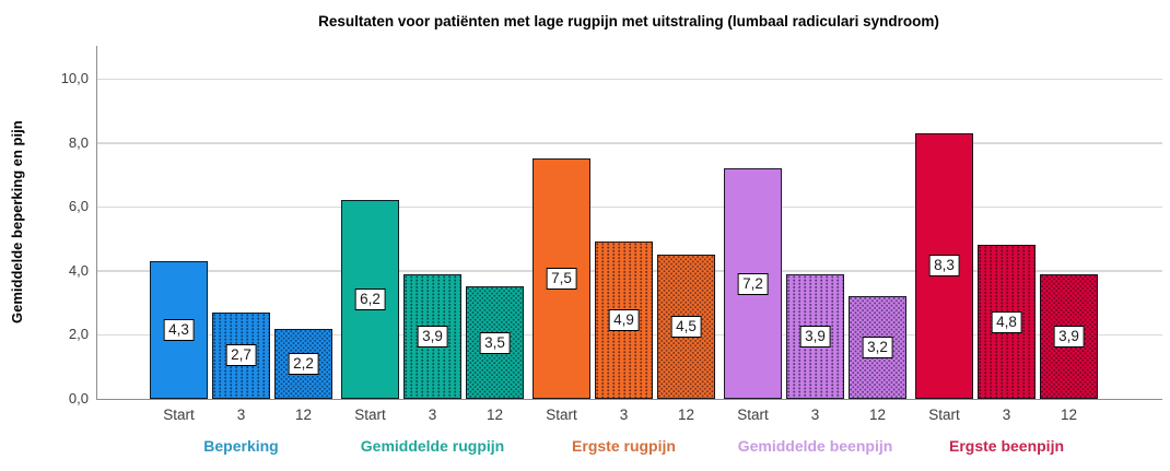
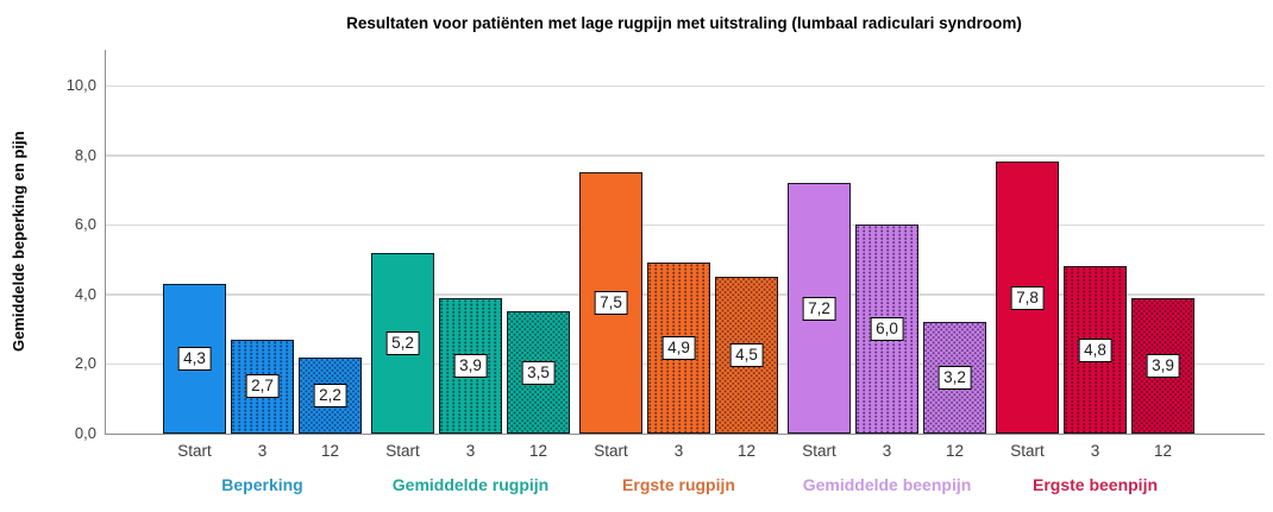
Gemiddelde rugpijn/Start: 6,2 -> 5,2
Ergste beenpijn/Start: 8,3 -> 7,8
Gemiddelde beenpijn/3: 3,9 -> 6,0
